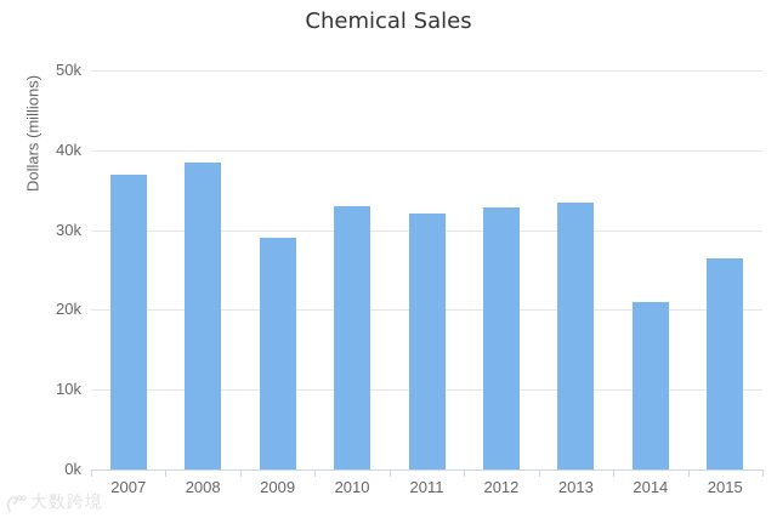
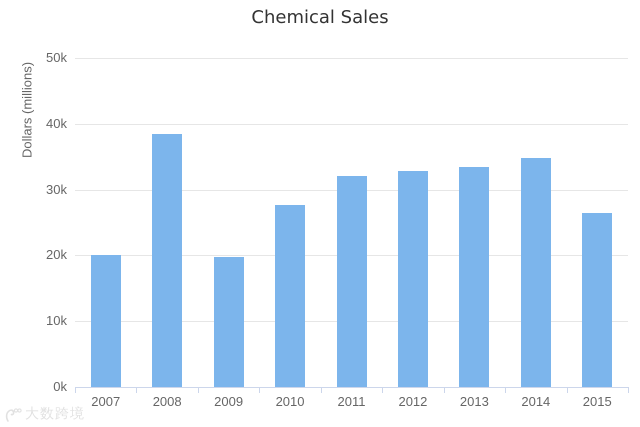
2007: 37k -> 20k
2009: 29k -> 20k
2010: 33k -> 28k
2014: 21k -> 35k
